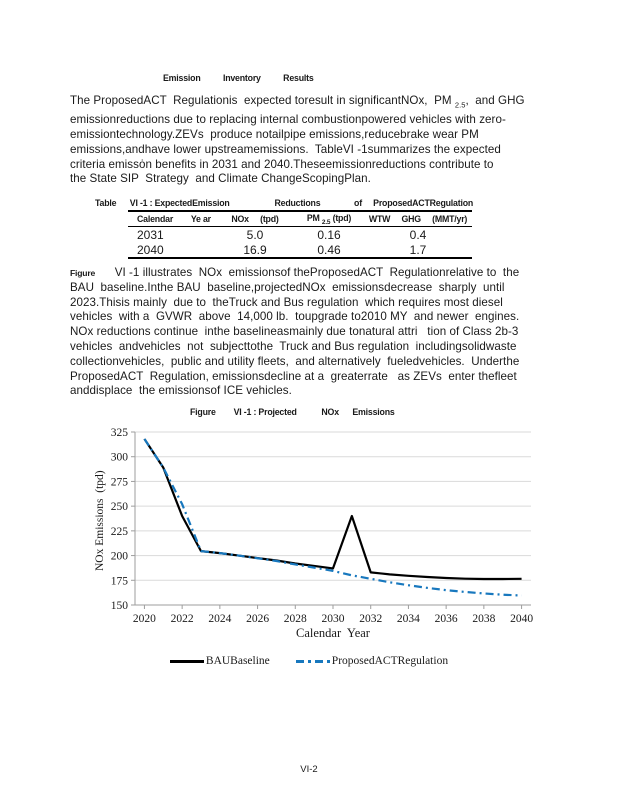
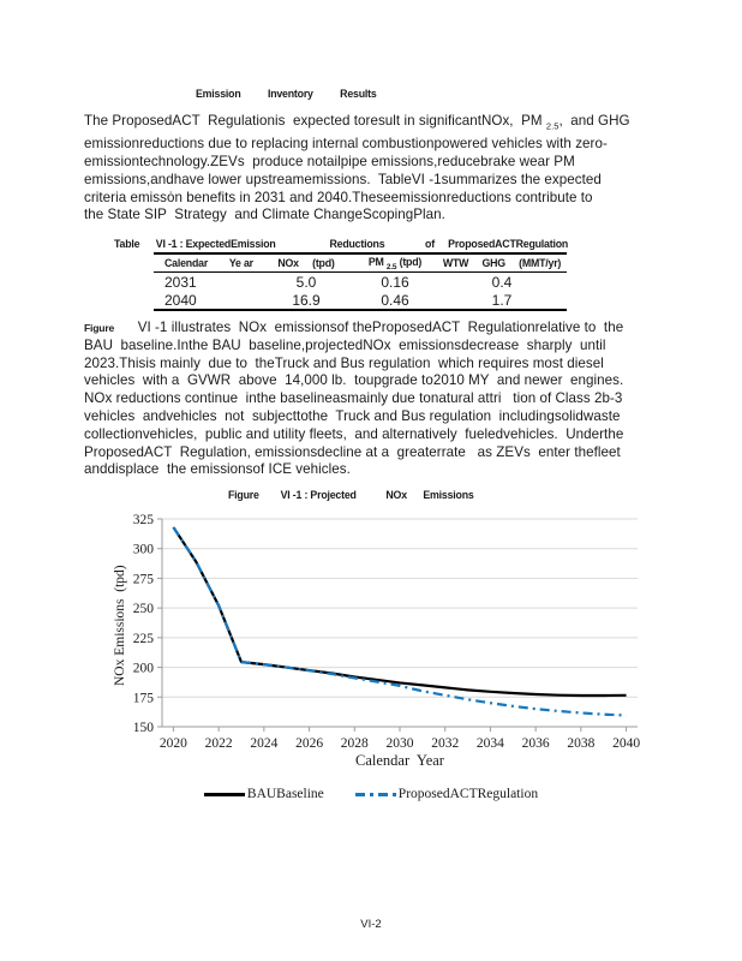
BAUBaseline/2022: 240 -> 250
BAUBaseline/2031: 240 -> 180
